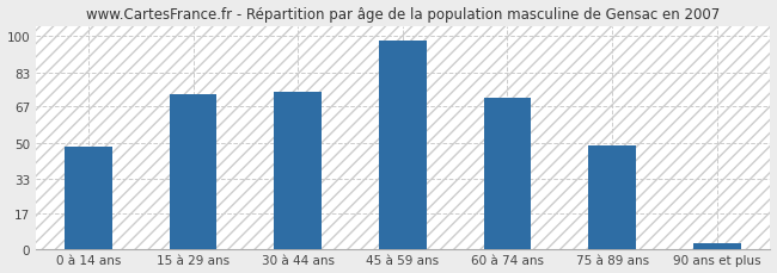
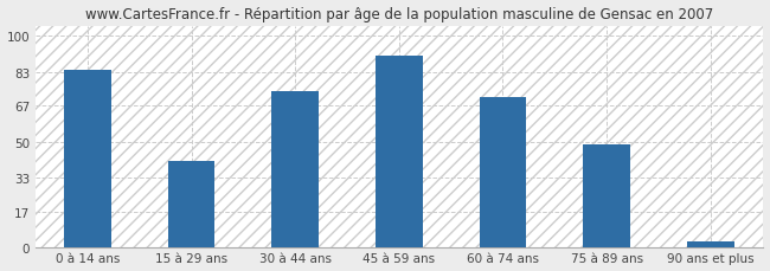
0 à 14 ans: 48 -> 84
15 à 29 ans: 73 -> 41
45 à 59 ans: 98 -> 91
